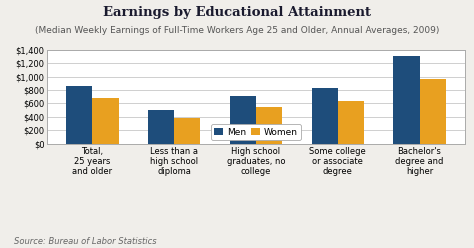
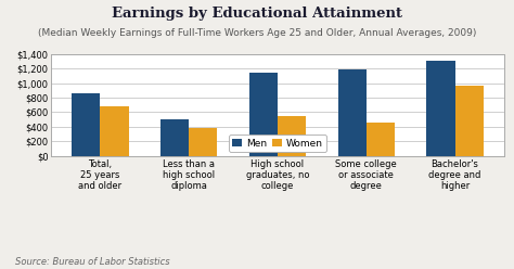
Men/High school graduates, no college: $710 -> $1,140
Men/Some college or associate degree: $830 -> $1,180
Women/Some college or associate degree: $640 -> $460
